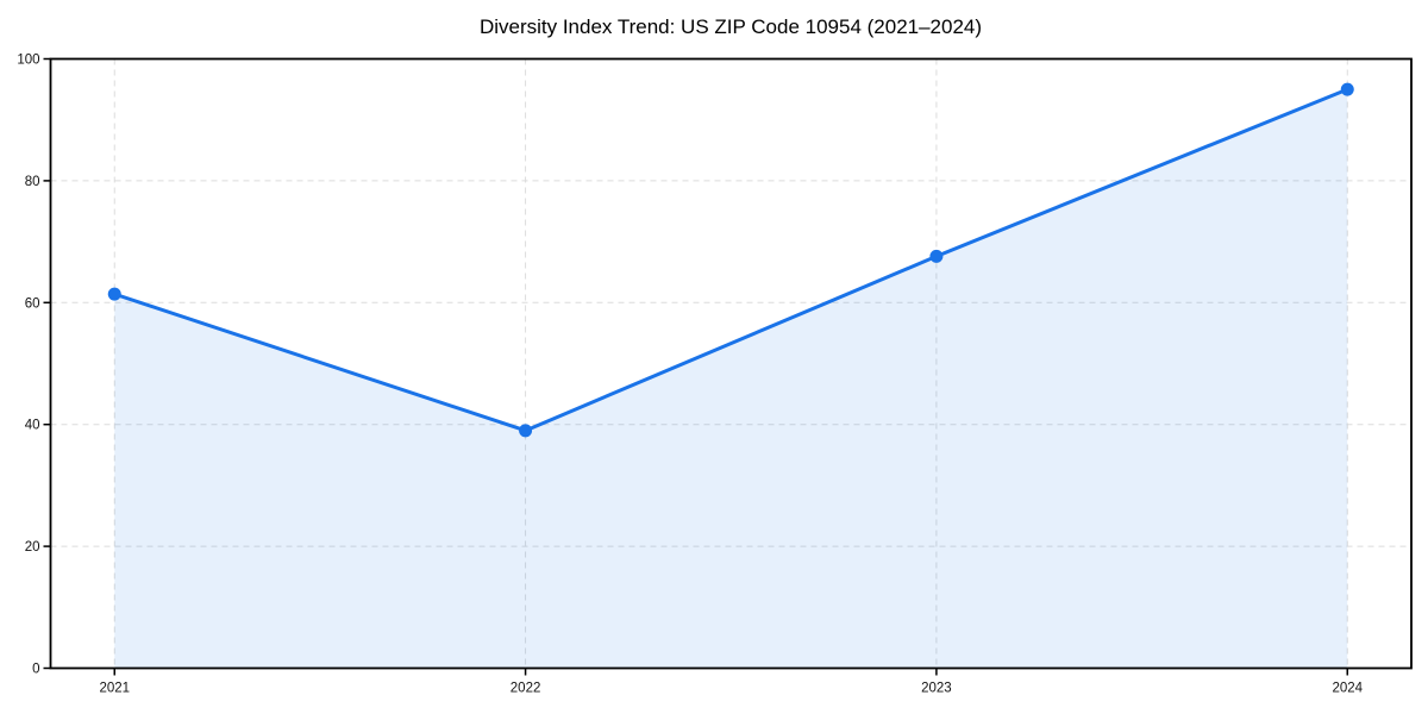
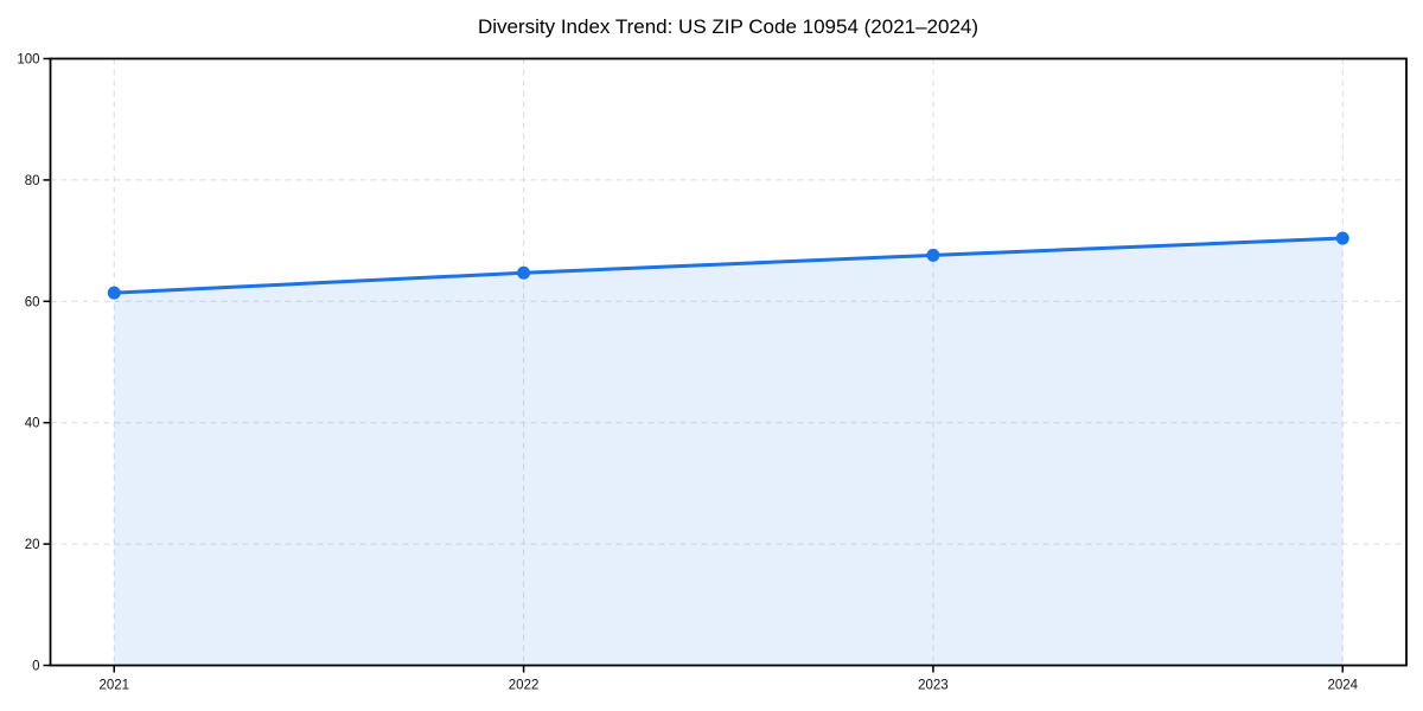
2022: 39 -> 65
2024: 95 -> 70
